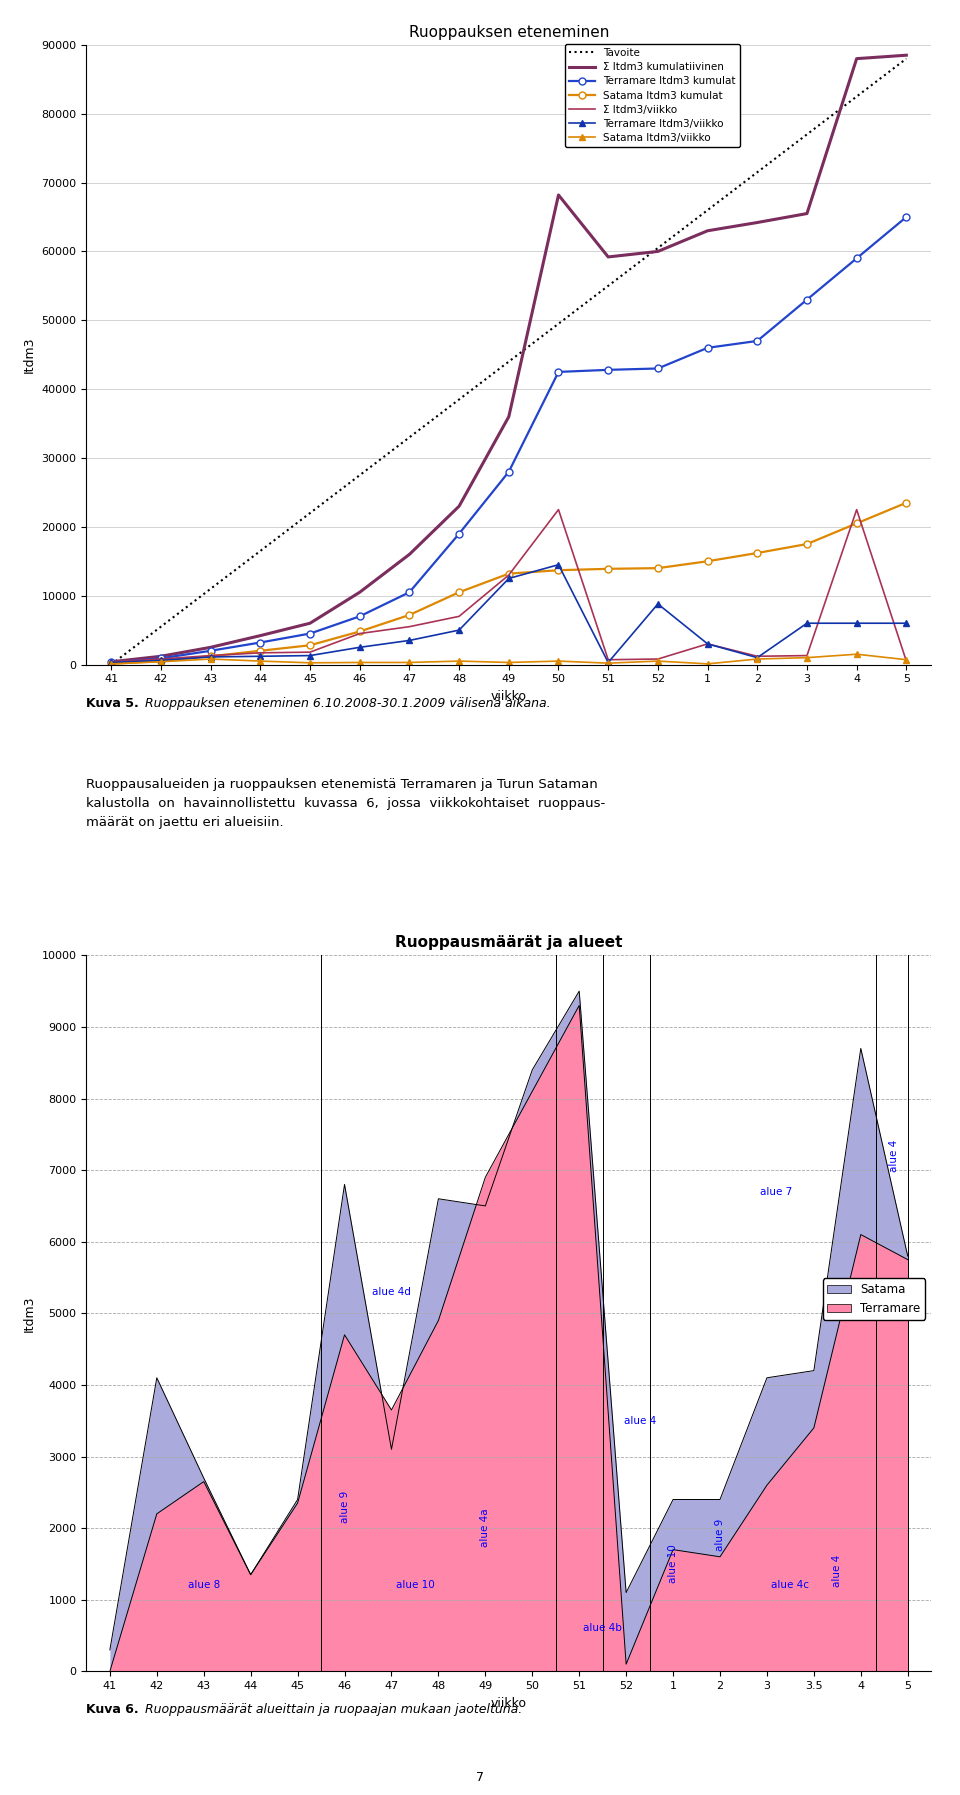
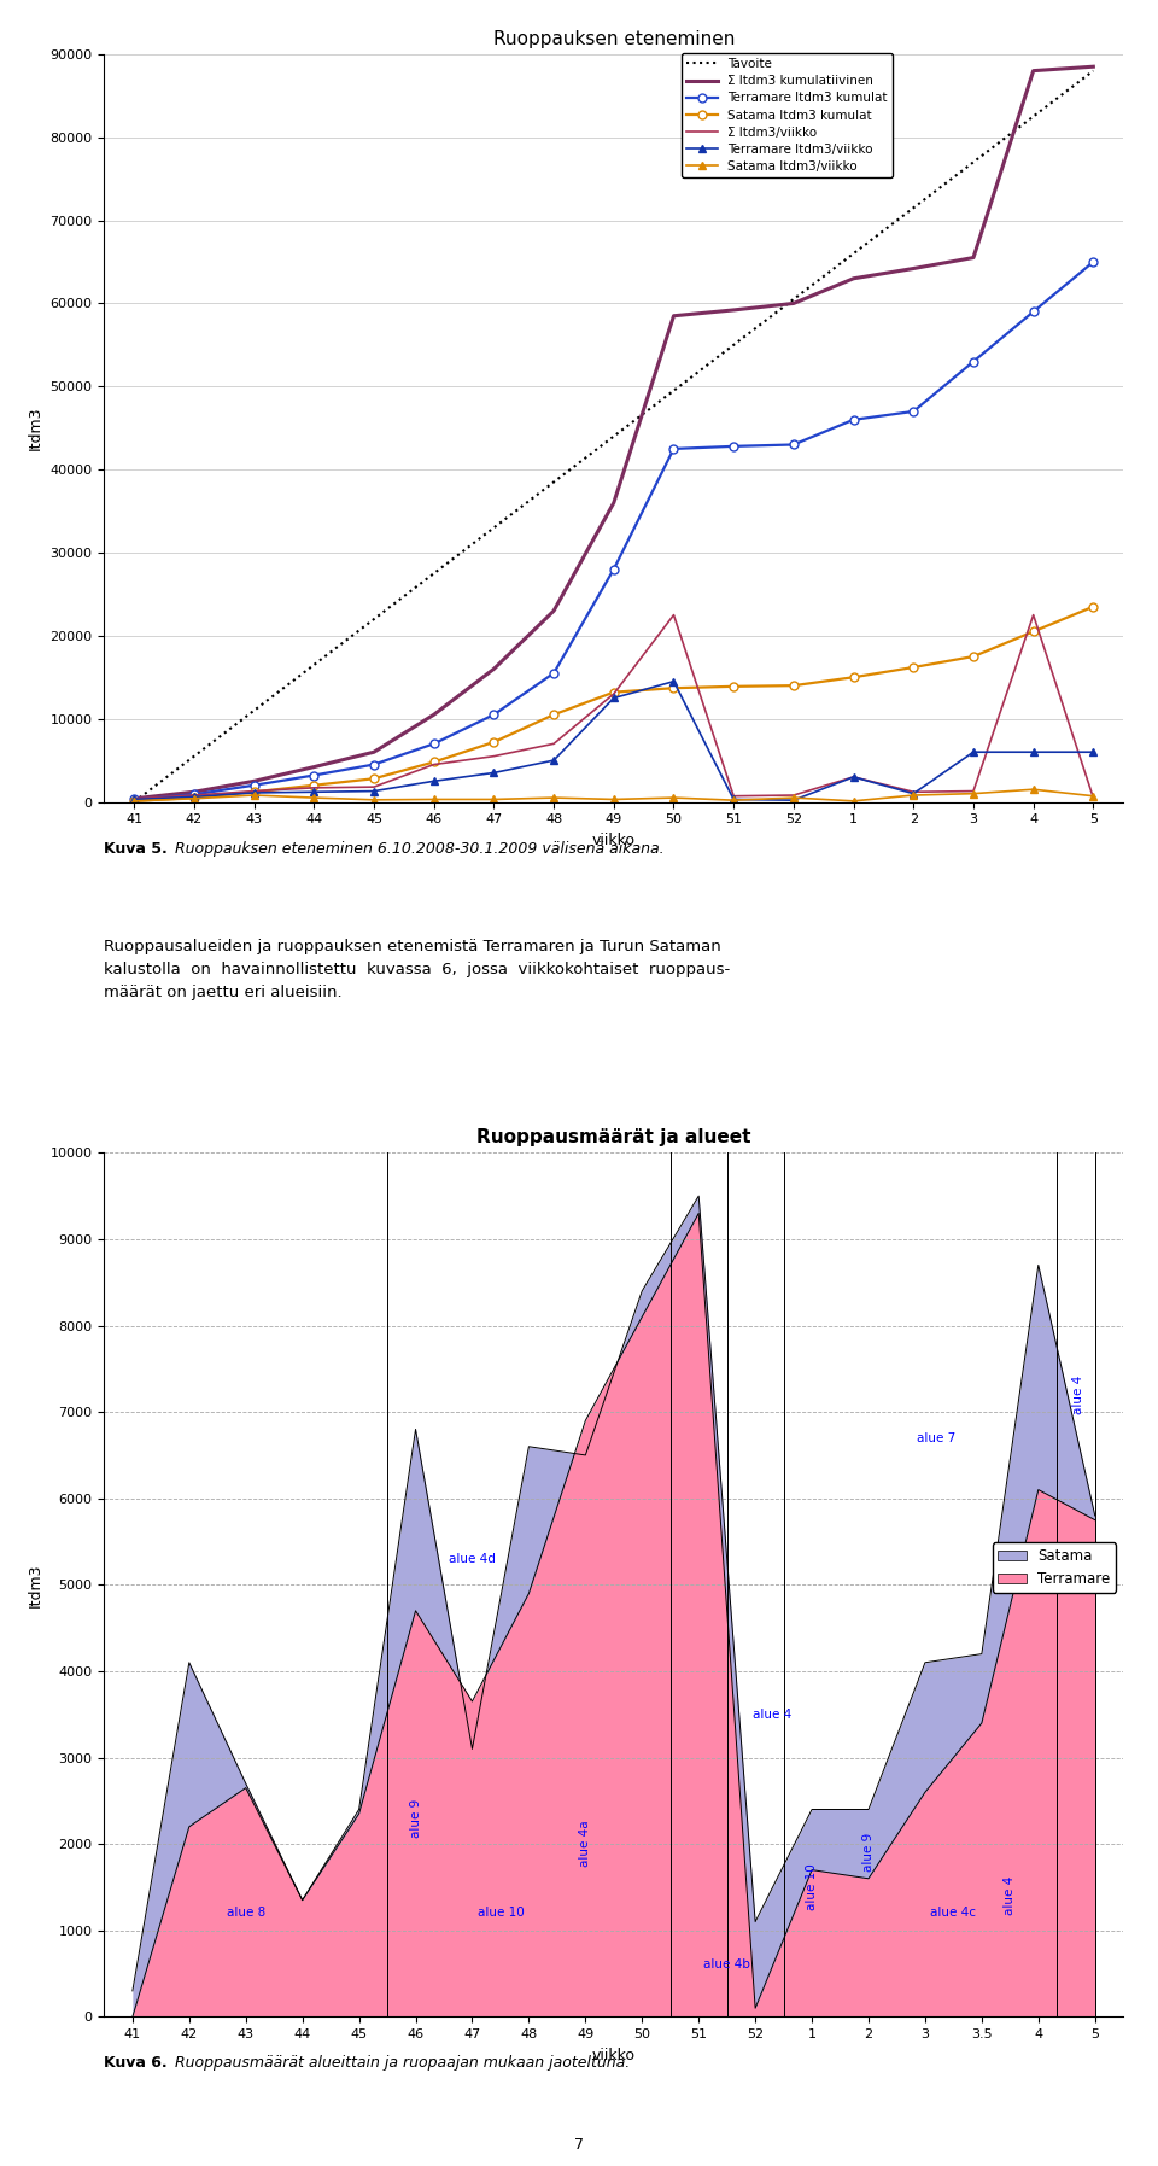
Ruoppauksen eteneminen/Terramare Itdm3 kumulat/48: 19000 -> 15500
Ruoppauksen eteneminen/Σ Itdm3 kumulatiivinen/50: 68200 -> 58500
Ruoppauksen eteneminen/Terramare Itdm3/viikko/52: 8800 -> 200
